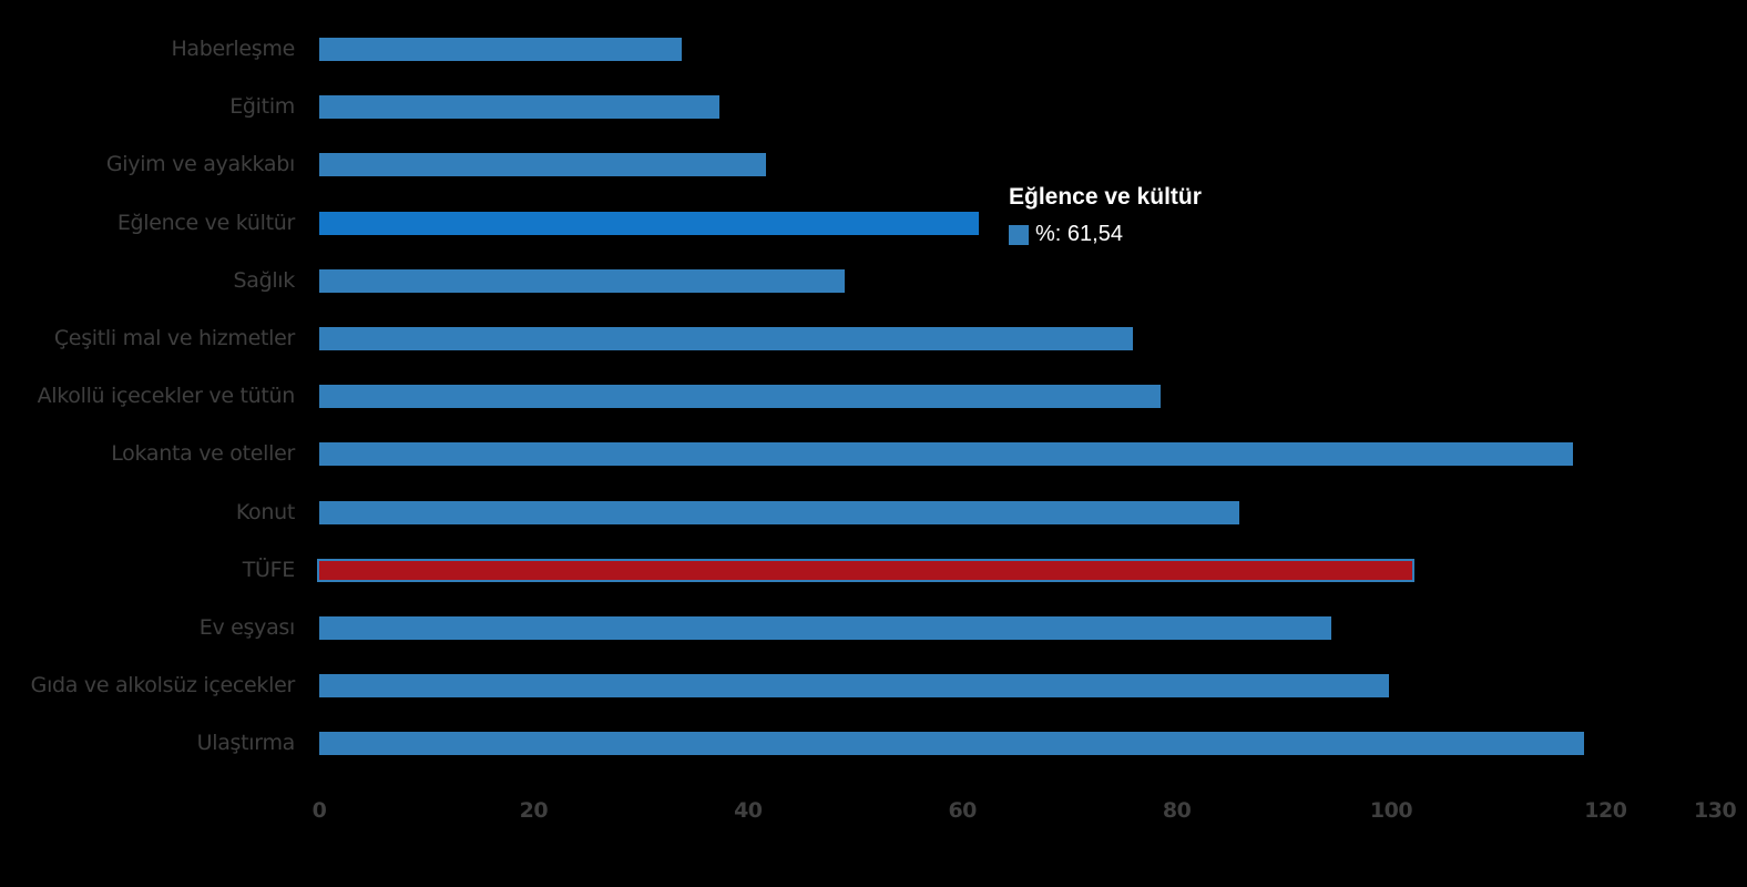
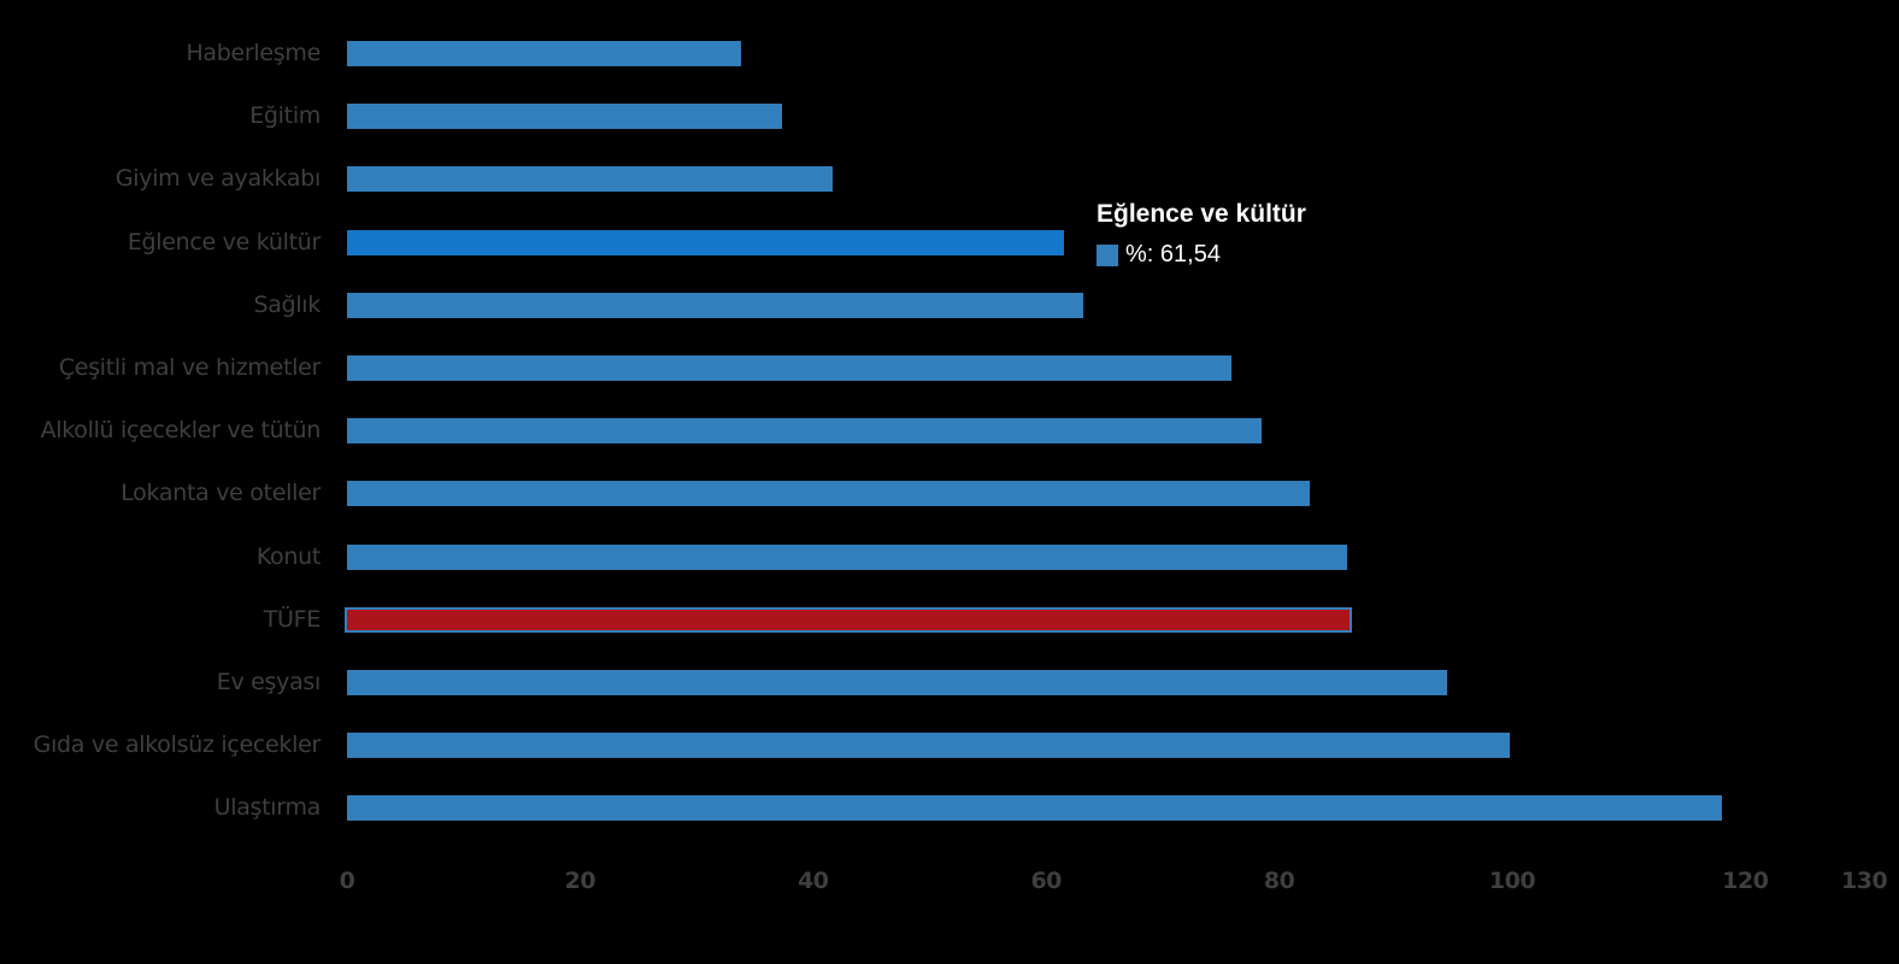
Sağlık: 49 -> 63
Lokanta ve oteller: 117 -> 83
TÜFE: 102 -> 86
